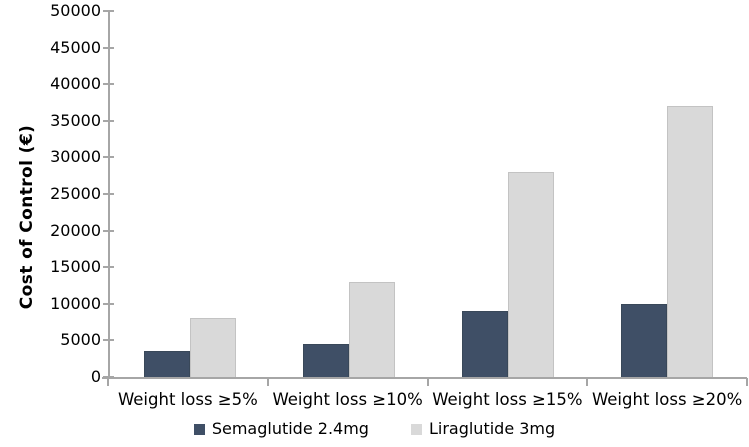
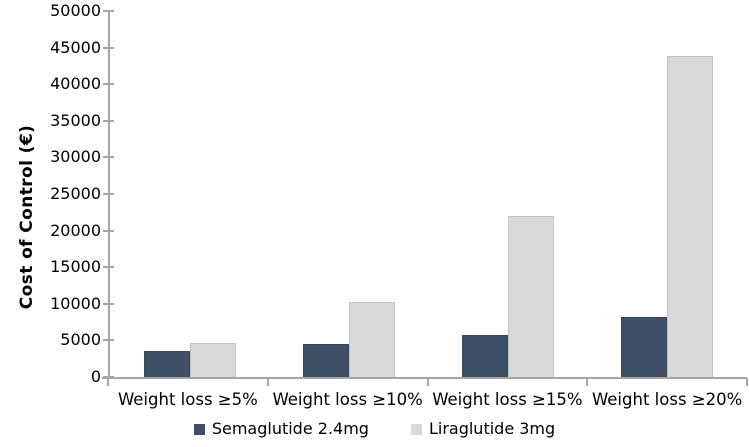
Liraglutide 3mg/Weight loss ≥5%: 8000 -> 5000
Liraglutide 3mg/Weight loss ≥10%: 13000 -> 10000
Semaglutide 2.4mg/Weight loss ≥15%: 9000 -> 6000
Liraglutide 3mg/Weight loss ≥15%: 28000 -> 22000
Semaglutide 2.4mg/Weight loss ≥20%: 10000 -> 8000
Liraglutide 3mg/Weight loss ≥20%: 37000 -> 44000
